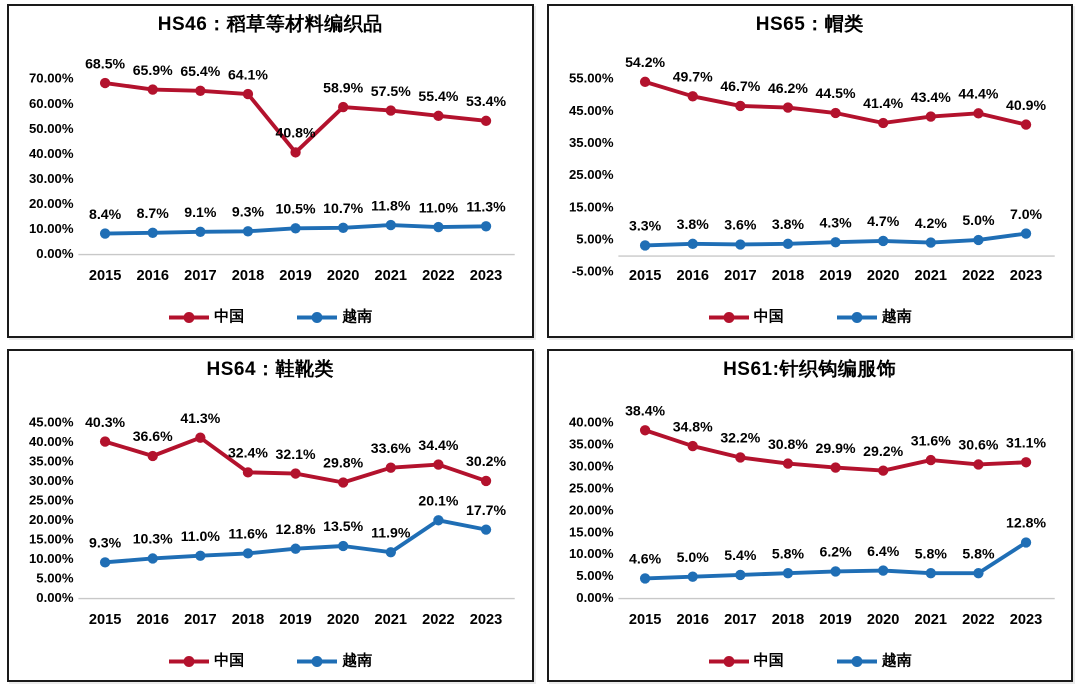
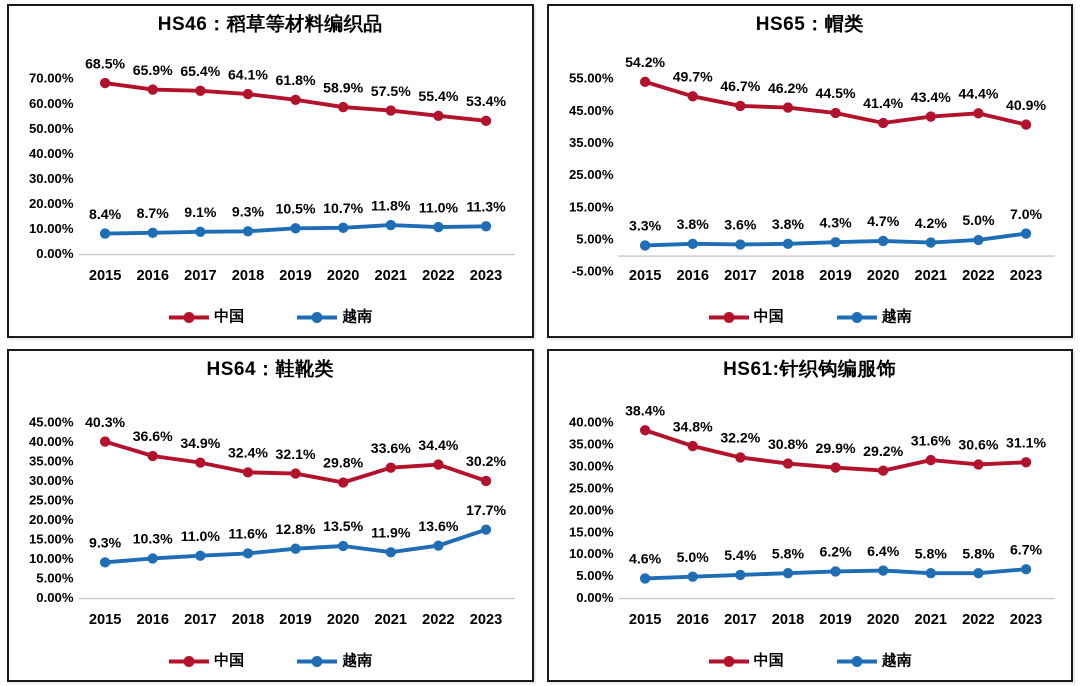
HS46：稻草等材料编织品/中国/2019: 40.8% -> 61.8%
HS64：鞋靴类/中国/2017: 41.3% -> 34.9%
HS64：鞋靴类/越南/2022: 20.1% -> 13.6%
HS61:针织钩编服饰/越南/2023: 12.8% -> 6.7%
